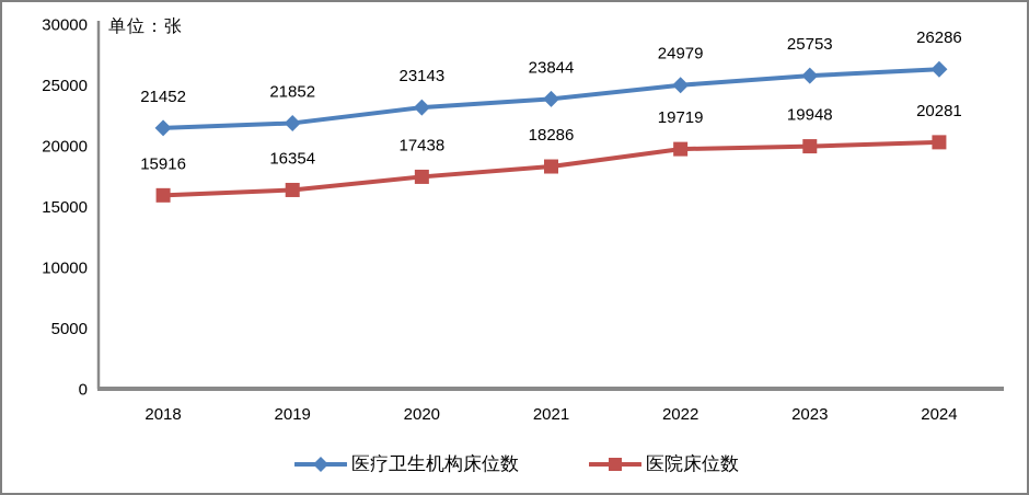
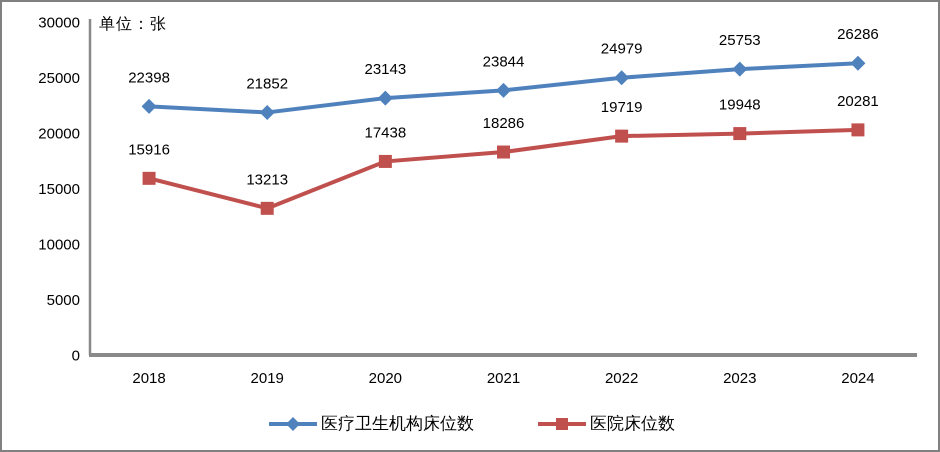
医疗卫生机构床位数/2018: 21452 -> 22398
医院床位数/2019: 16354 -> 13213
